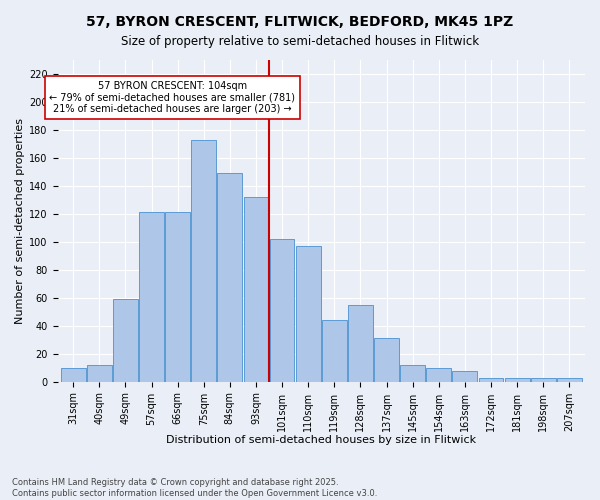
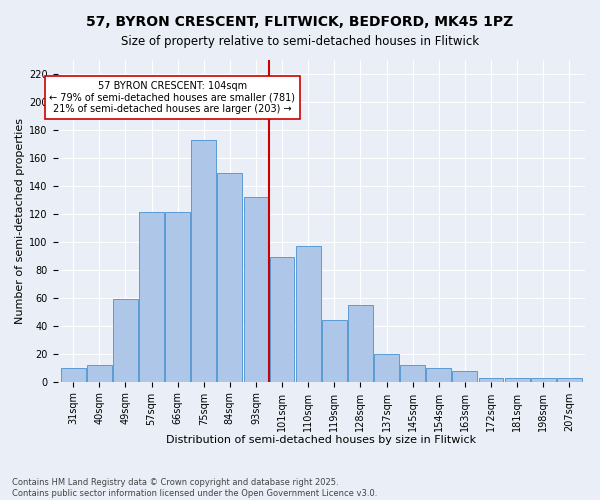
101sqm: 102 -> 89
137sqm: 31 -> 20
